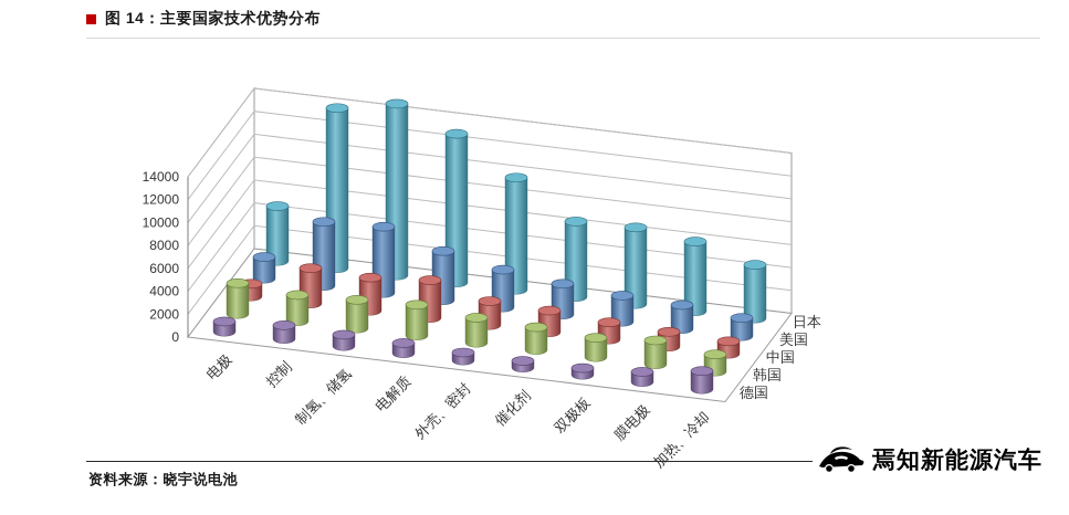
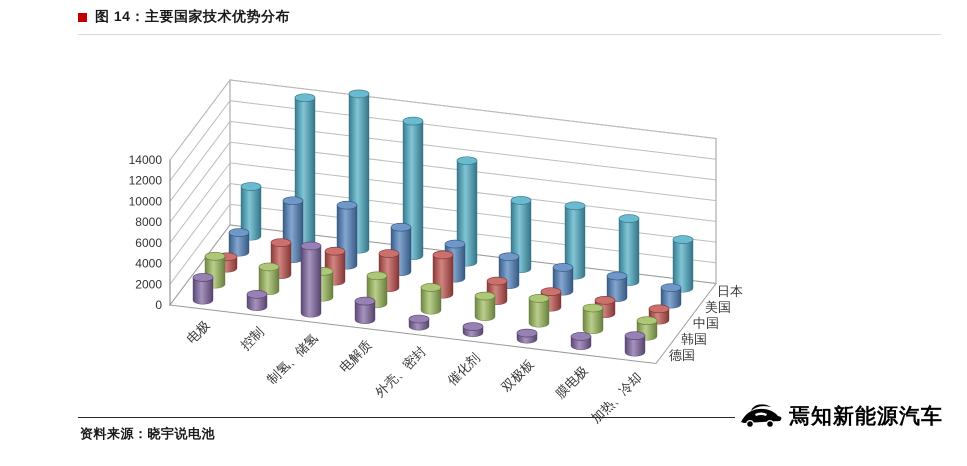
德国/电极: 900 -> 2200
德国/制氢、储氢: 1000 -> 6500
德国/电解质: 900 -> 1800
中国/外壳、密封: 2100 -> 3800
韩国/双极板: 1700 -> 2400
